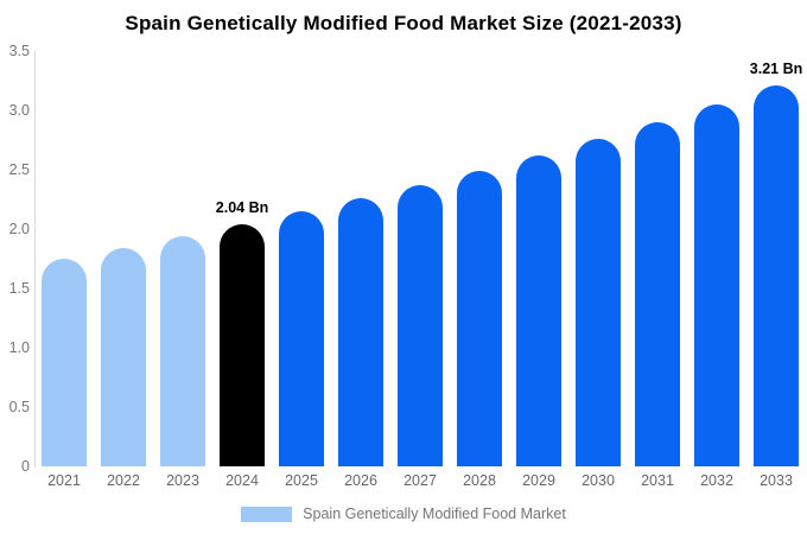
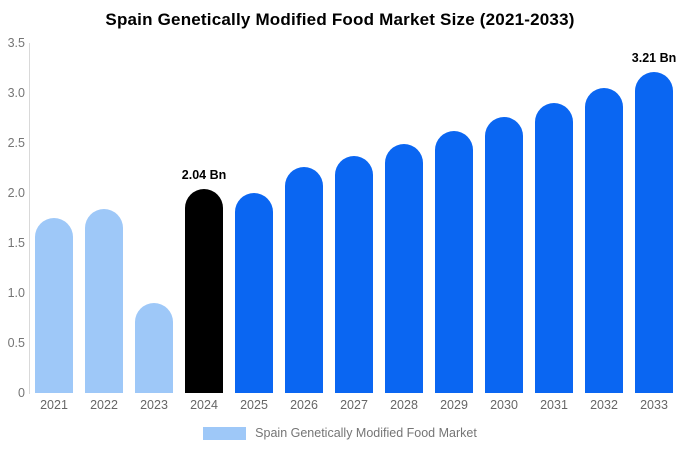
2023: 1.94 -> 0.90
2025: 2.15 -> 2.00
